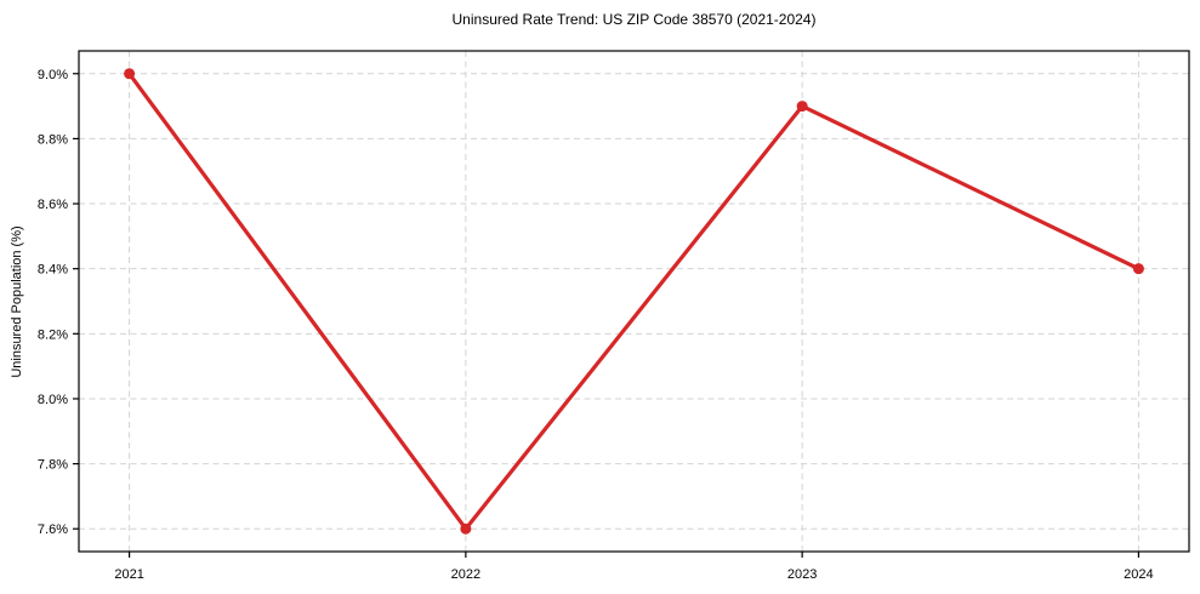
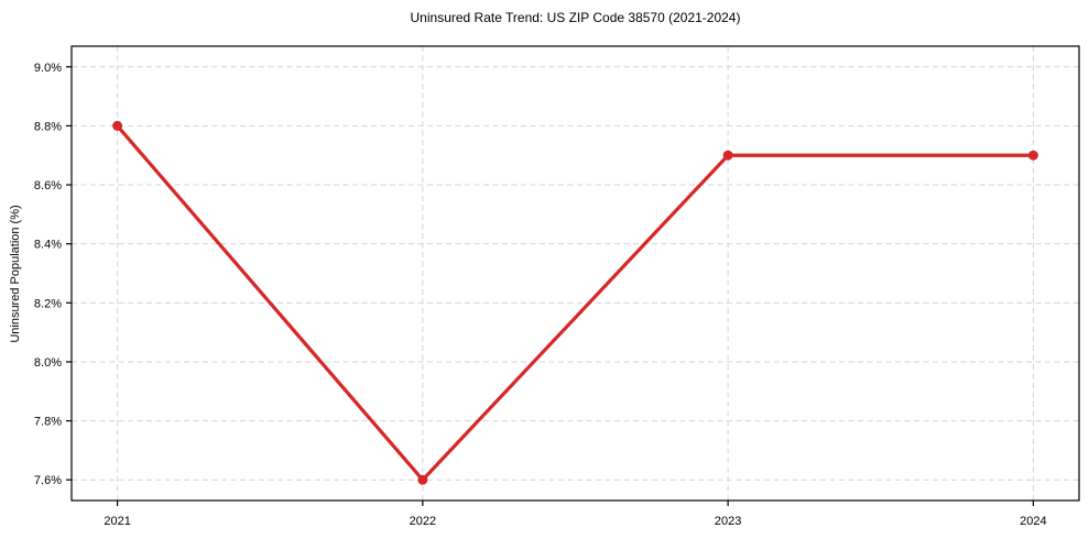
2021: 9.0% -> 8.8%
2023: 8.9% -> 8.7%
2024: 8.4% -> 8.7%
